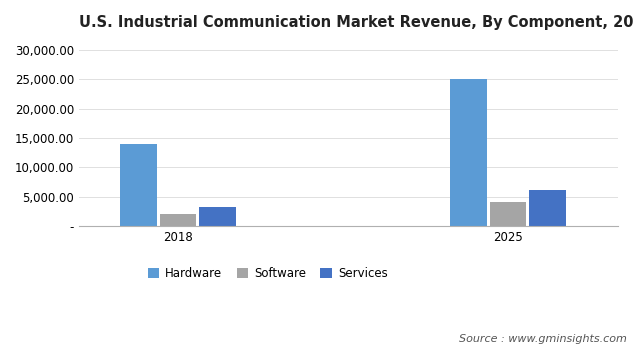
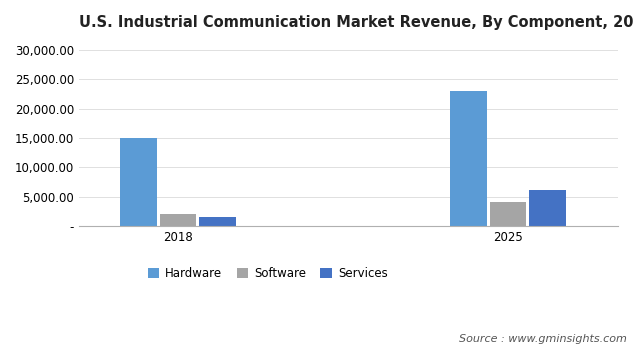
Hardware/2018: 14,000 -> 15,000
Services/2018: 3,200 -> 1,600
Hardware/2025: 25,000 -> 23,000
